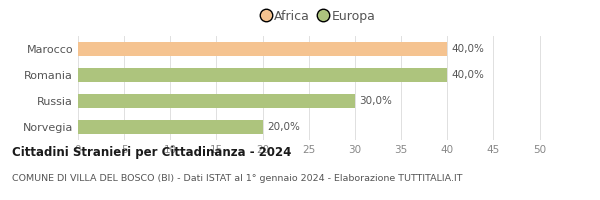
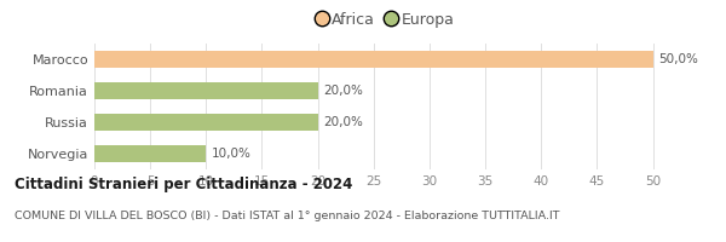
Marocco: 40,0% -> 50,0%
Romania: 40,0% -> 20,0%
Russia: 30,0% -> 20,0%
Norvegia: 20,0% -> 10,0%
